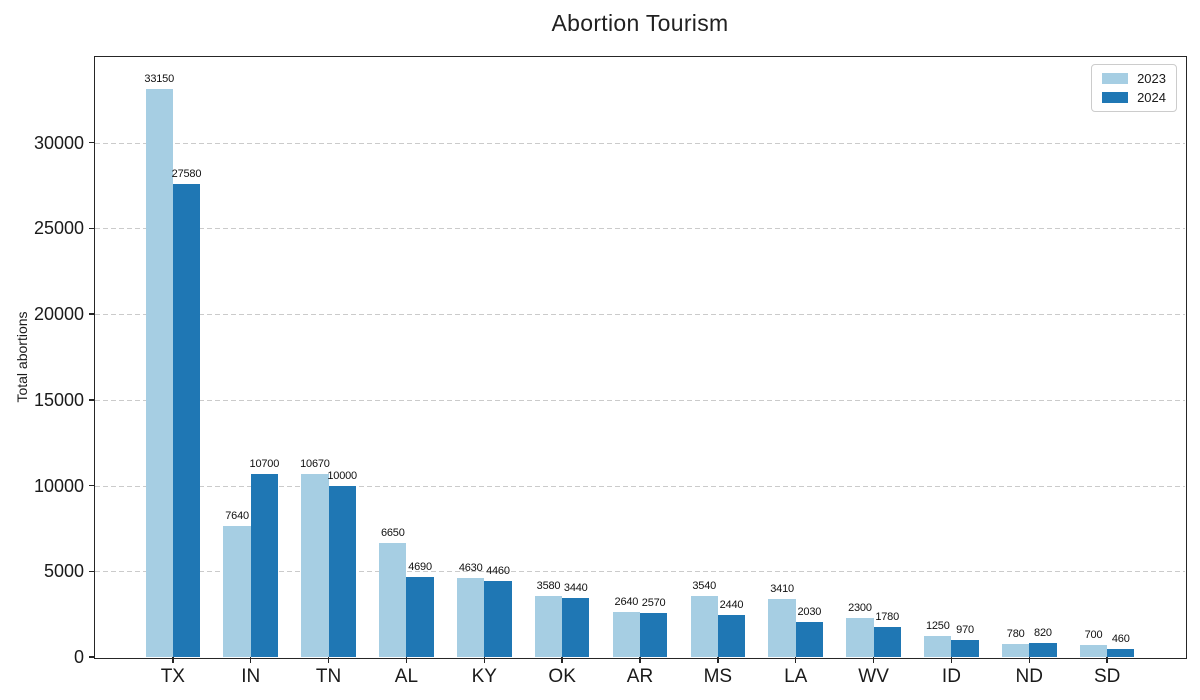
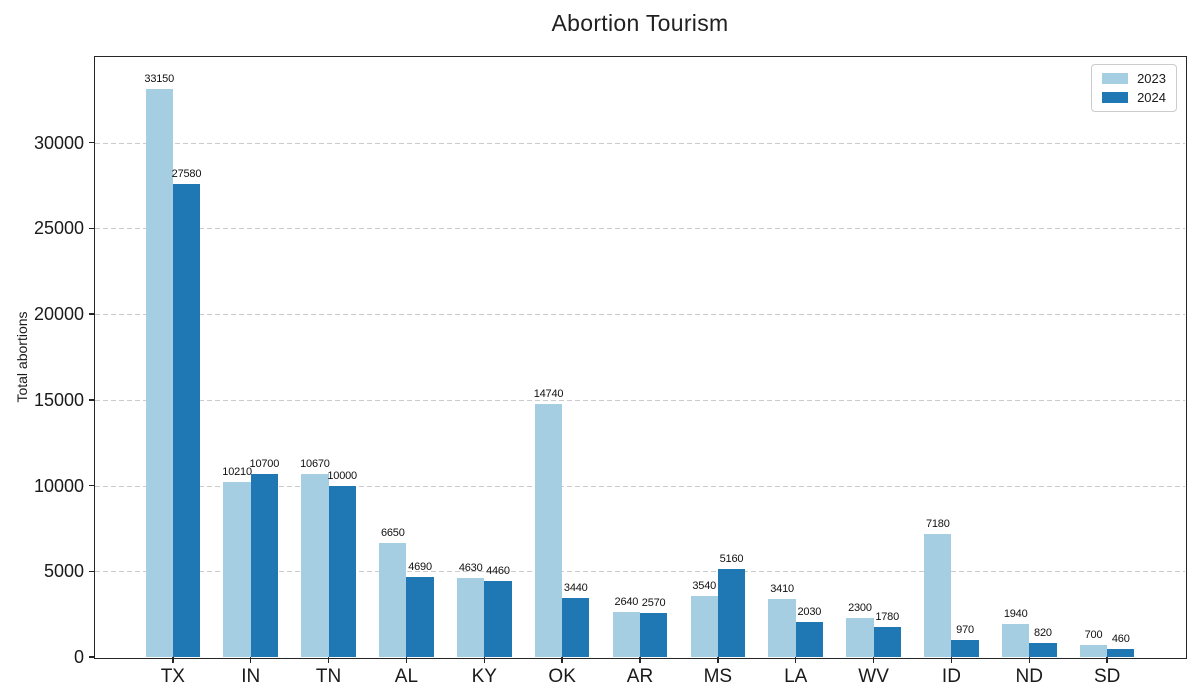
2023/IN: 7640 -> 10210
2023/OK: 3580 -> 14740
2024/MS: 2440 -> 5160
2023/ID: 1250 -> 7180
2023/ND: 780 -> 1940
